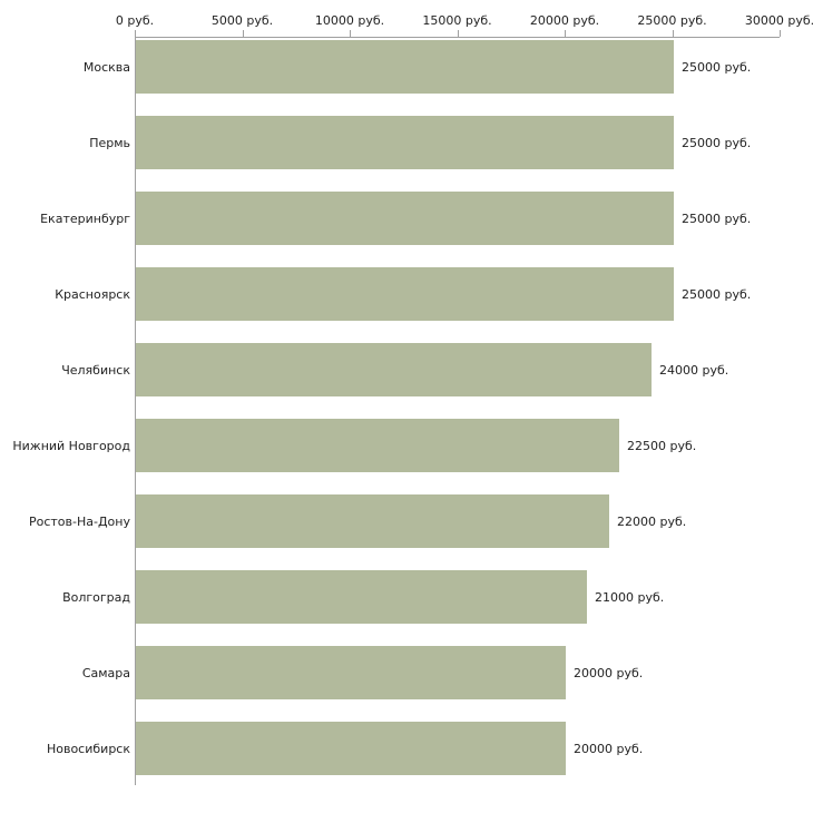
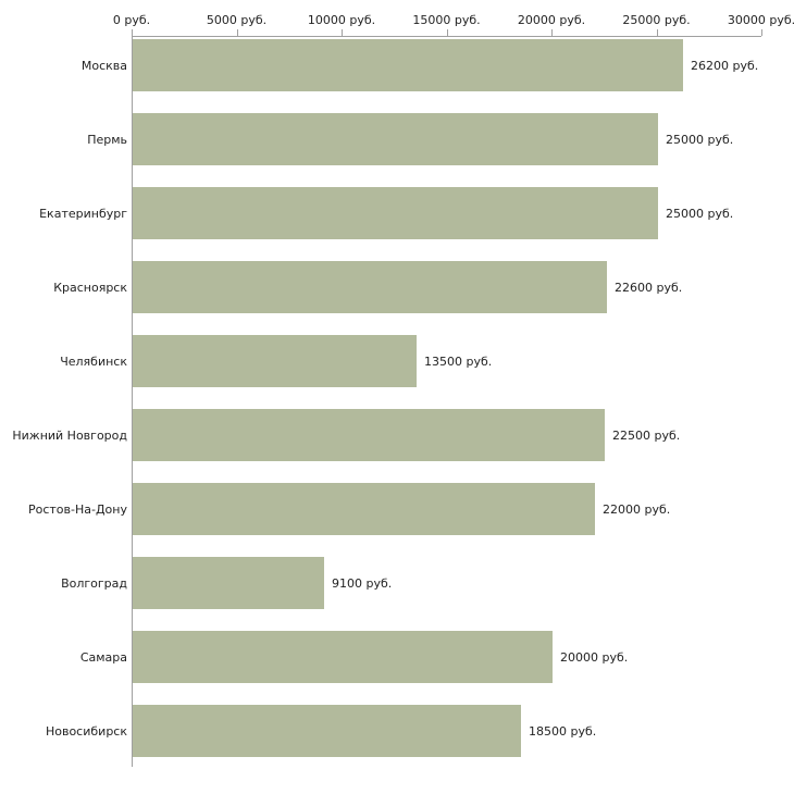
Москва: 25000 -> 26200
Красноярск: 25000 -> 22600
Челябинск: 24000 -> 13500
Волгоград: 21000 -> 9100
Новосибирск: 20000 -> 18500
